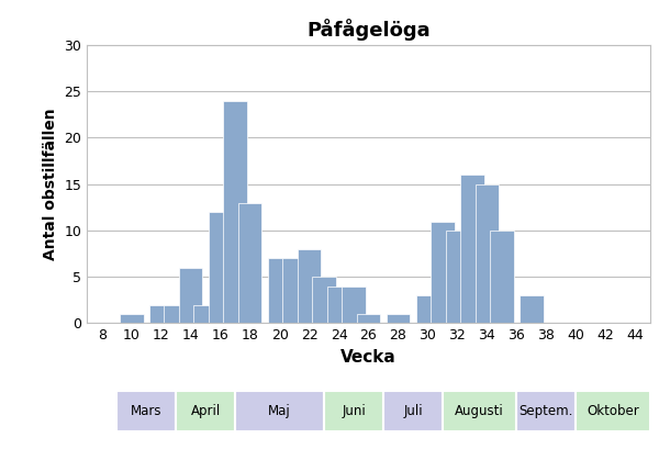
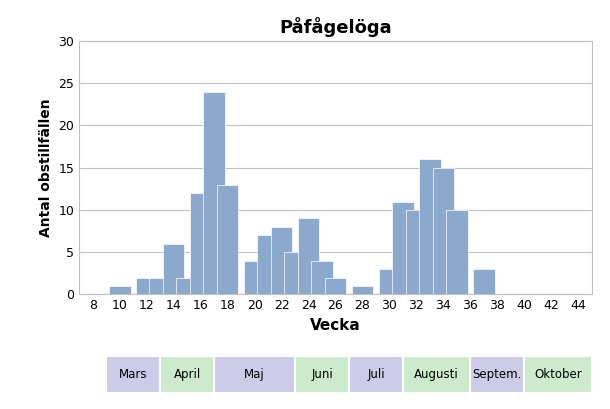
20: 7 -> 4
24: 4 -> 9
26: 1 -> 2
